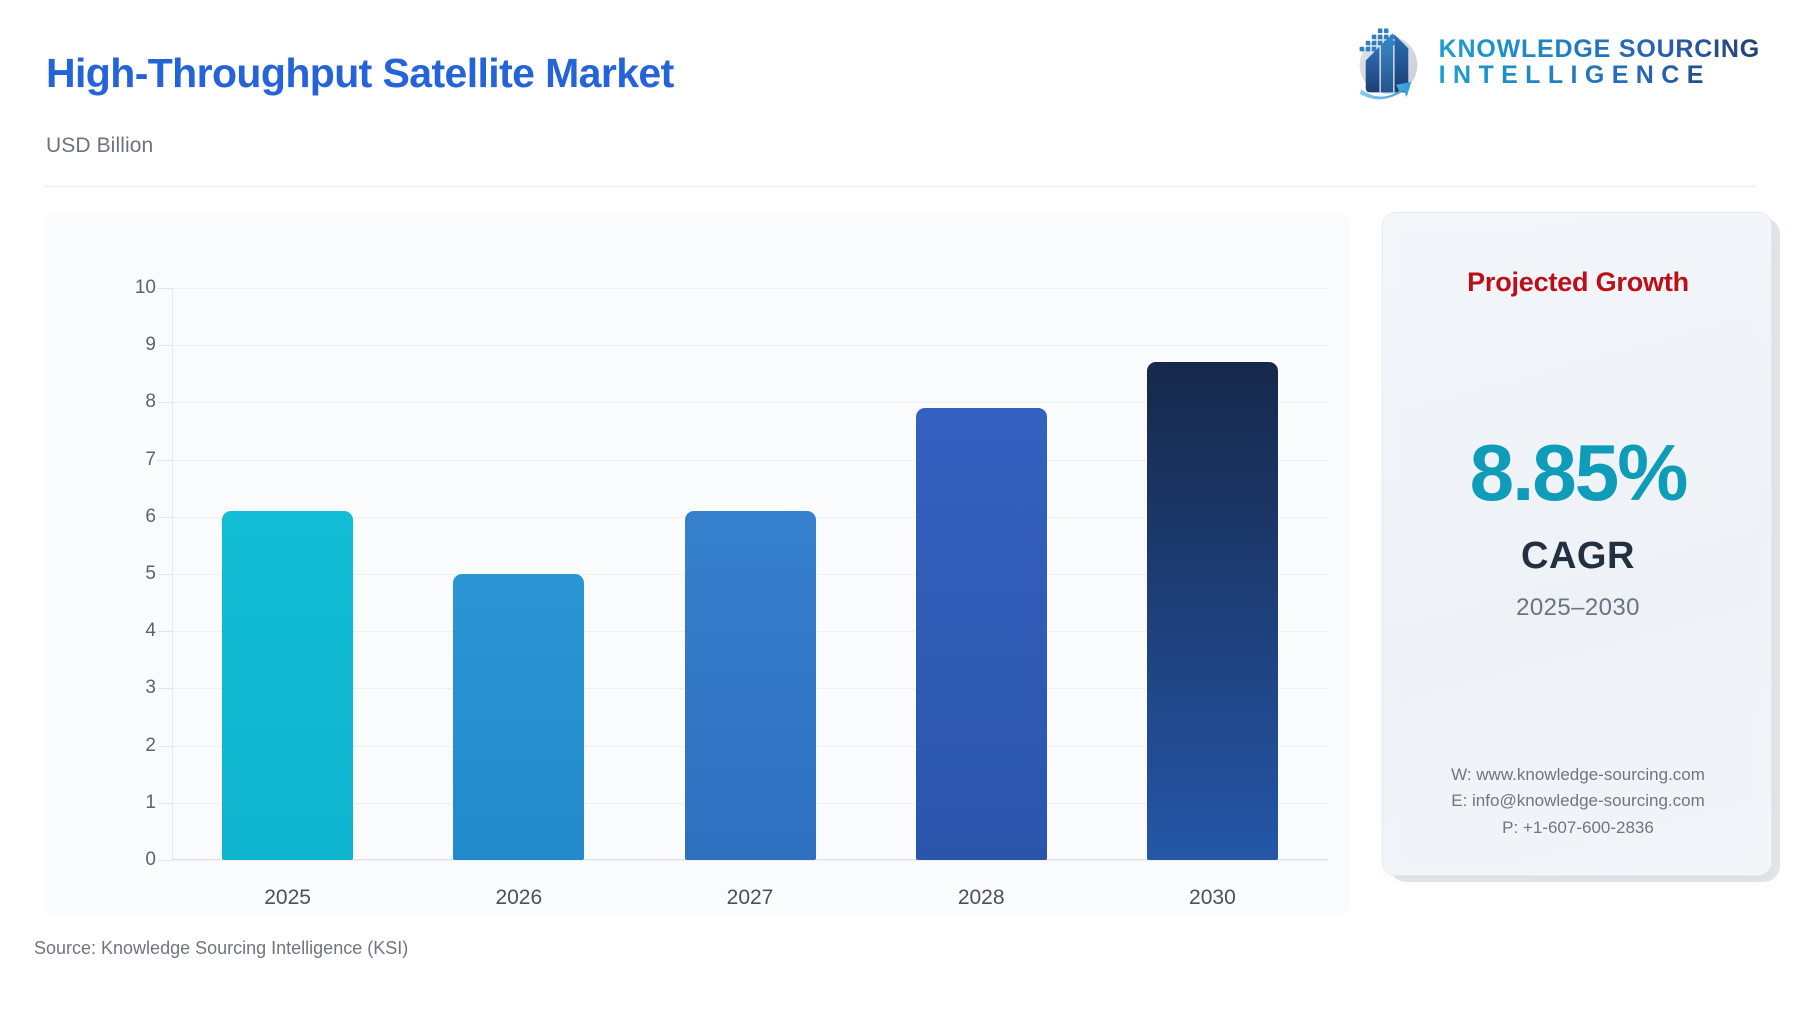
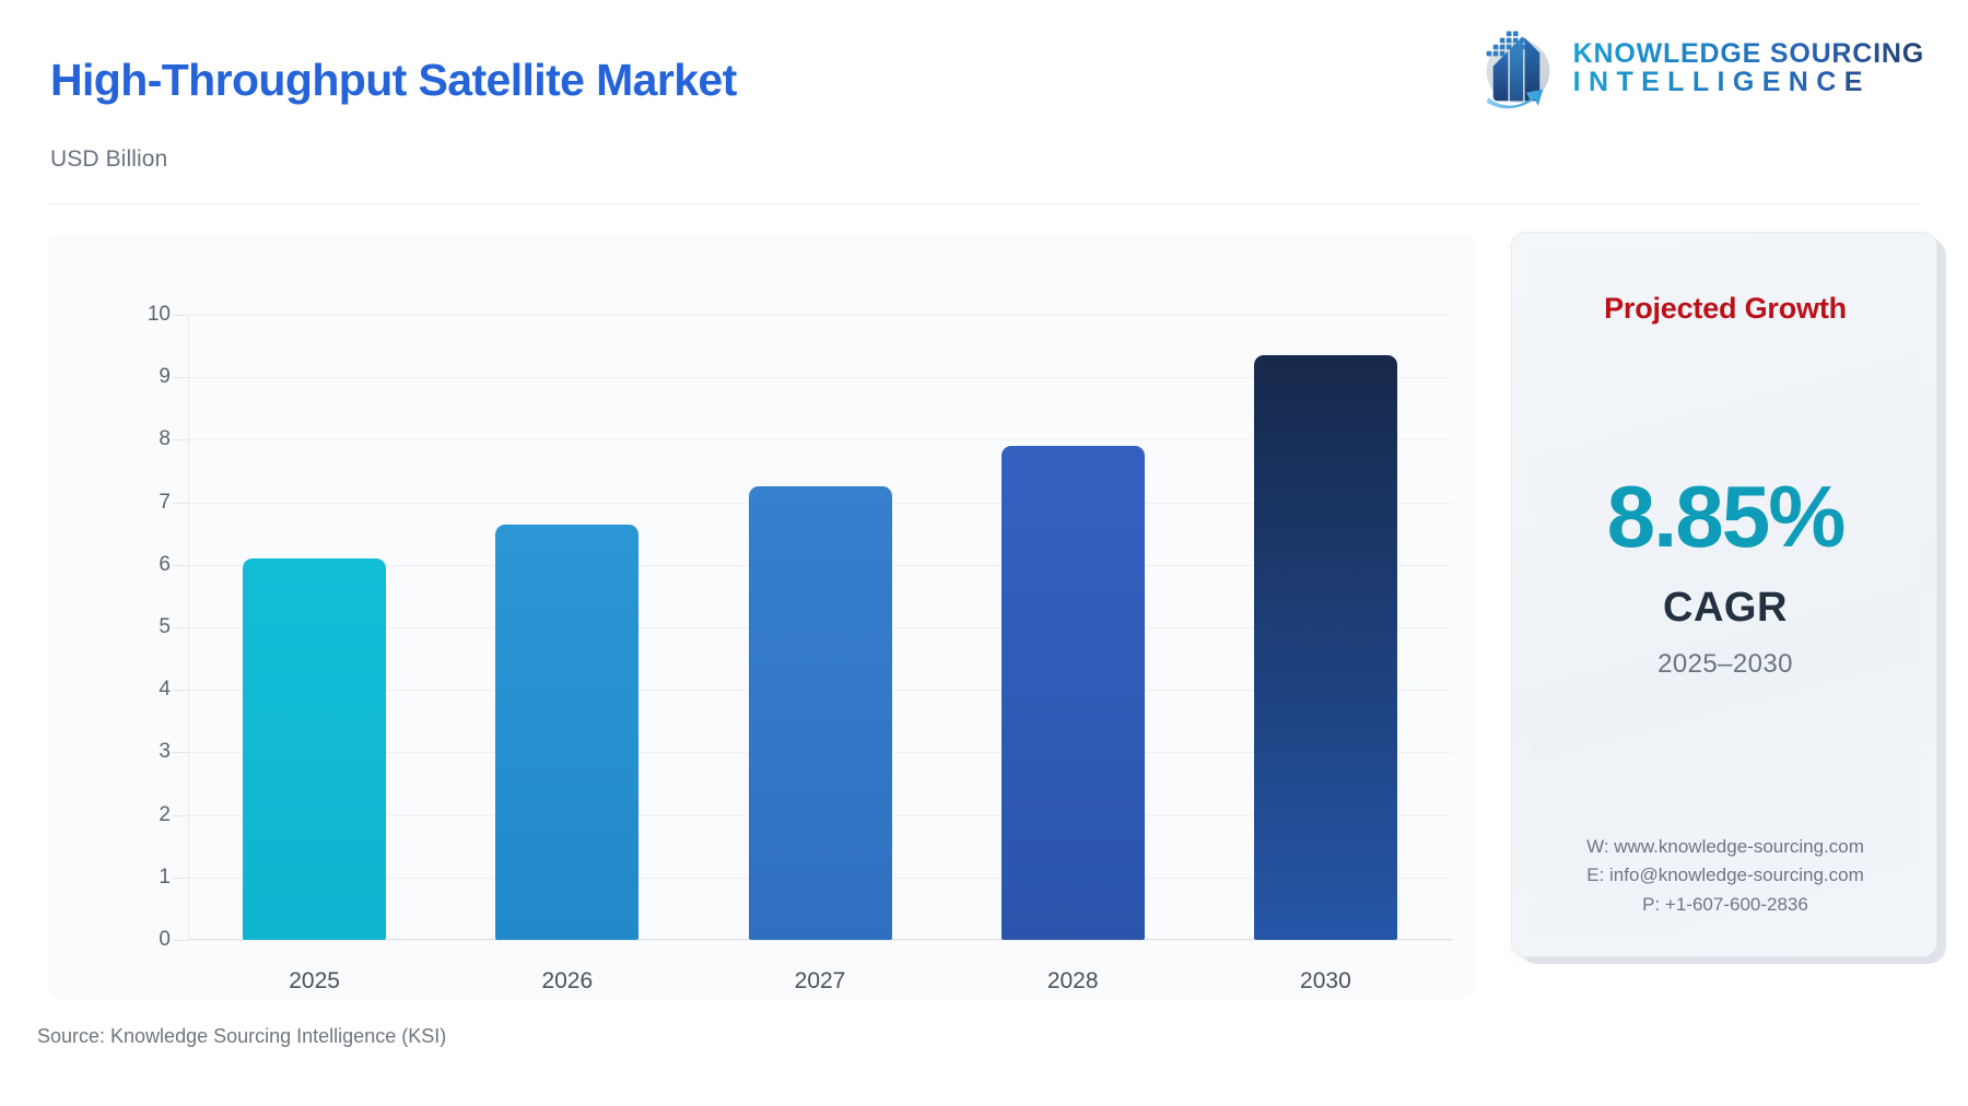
2026: 5.0 -> 6.7
2027: 6.1 -> 7.2
2030: 8.7 -> 9.3
